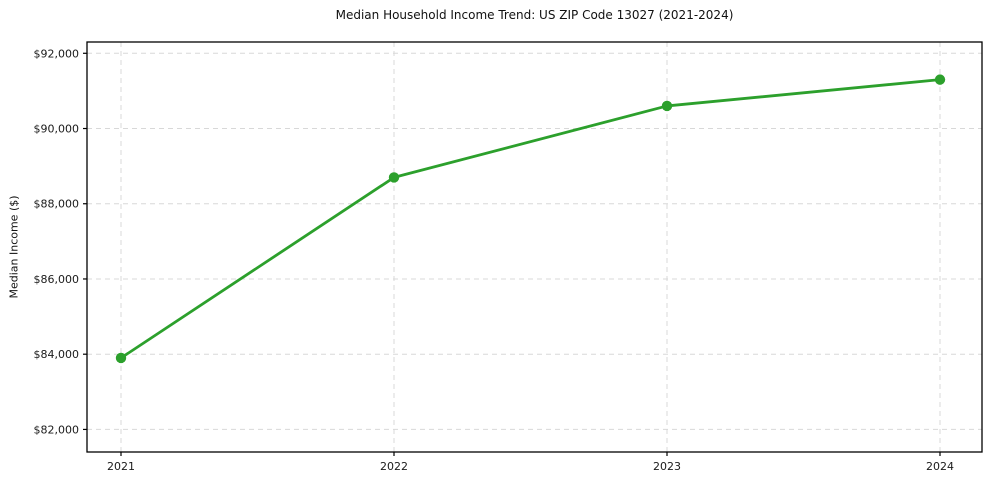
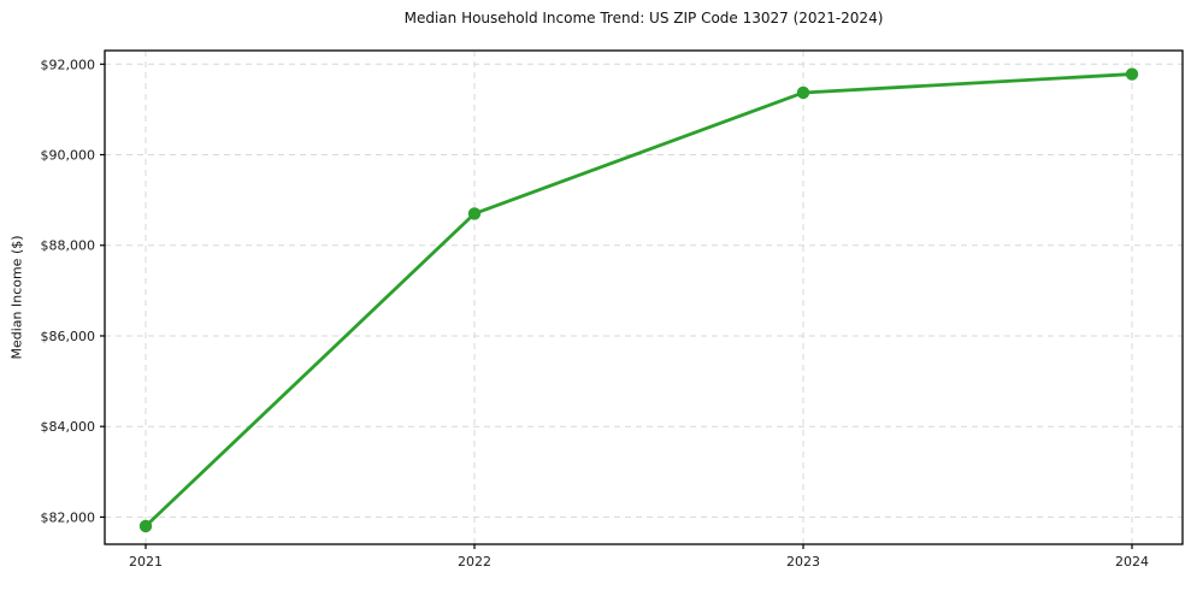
2021: $83900 -> $81800
2023: $90600 -> $91400
2024: $91300 -> $91800
